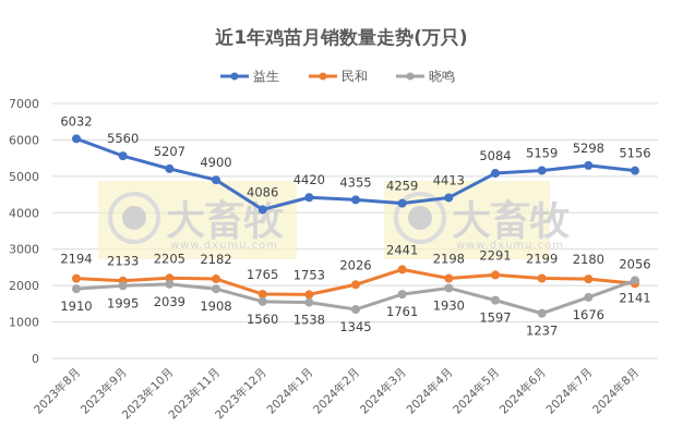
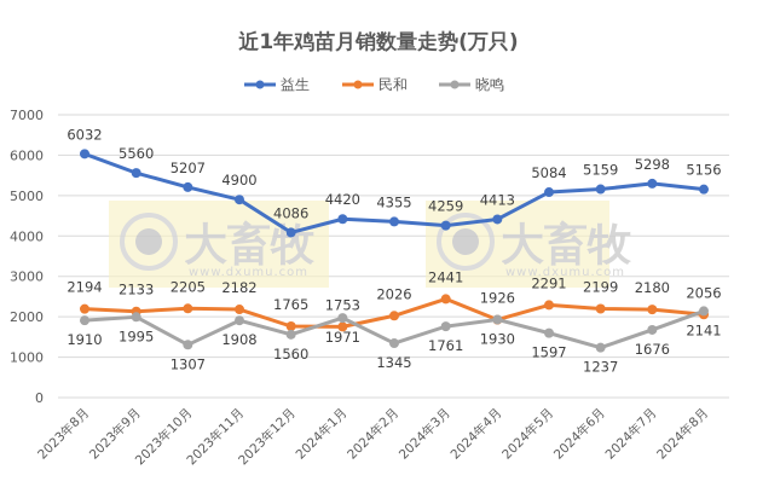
晓鸣/2023年10月: 2039 -> 1307
晓鸣/2024年1月: 1538 -> 1971
民和/2024年4月: 2198 -> 1926
